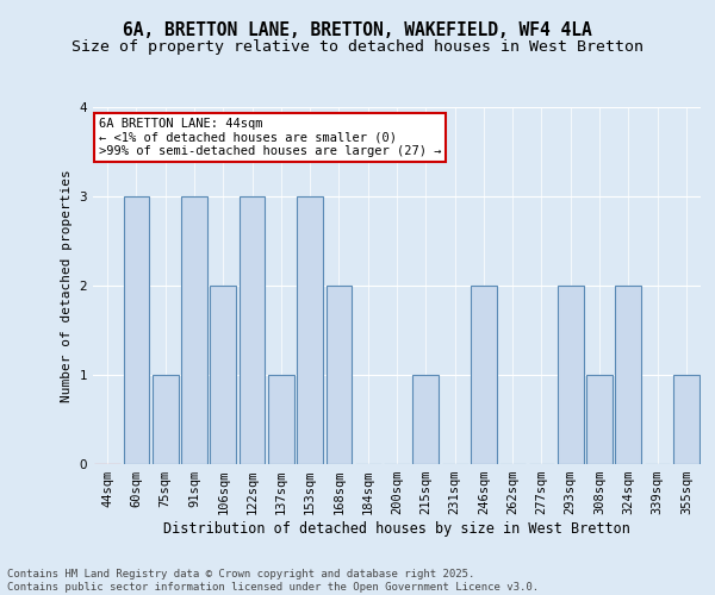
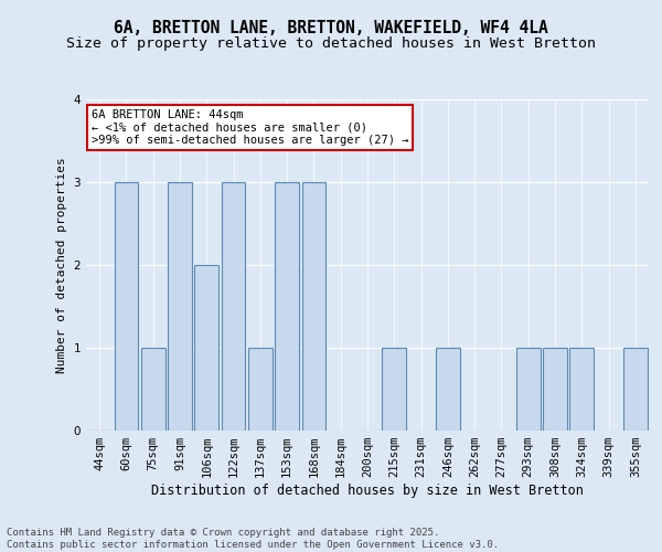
168sqm: 2 -> 3
246sqm: 2 -> 1
293sqm: 2 -> 1
324sqm: 2 -> 1
